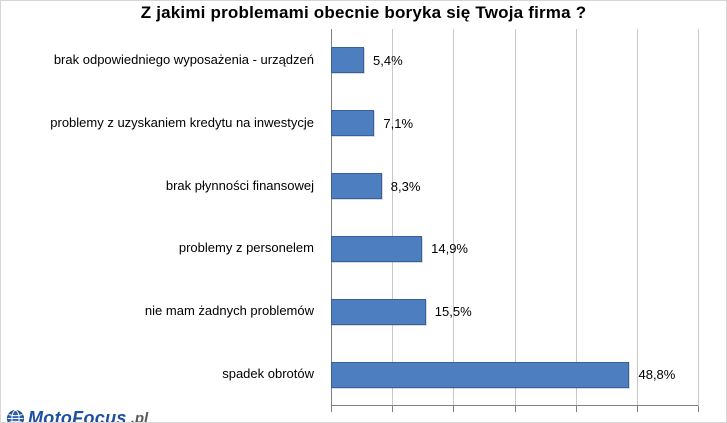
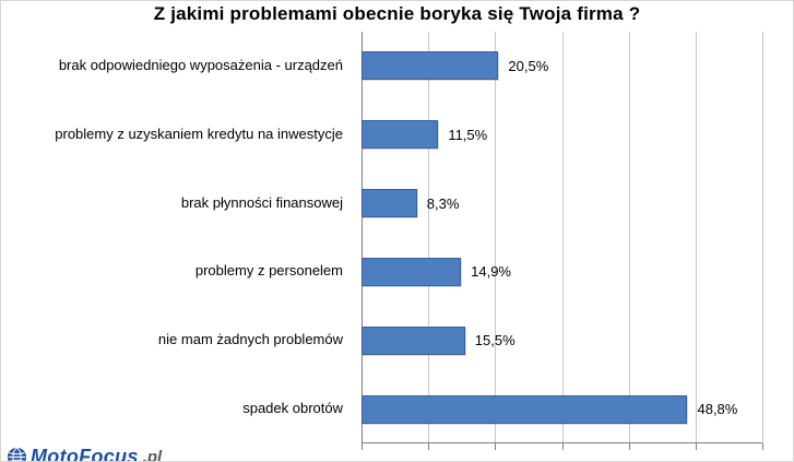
brak odpowiedniego wyposażenia - urządzeń: 5,4% -> 20,5%
problemy z uzyskaniem kredytu na inwestycje: 7,1% -> 11,5%
